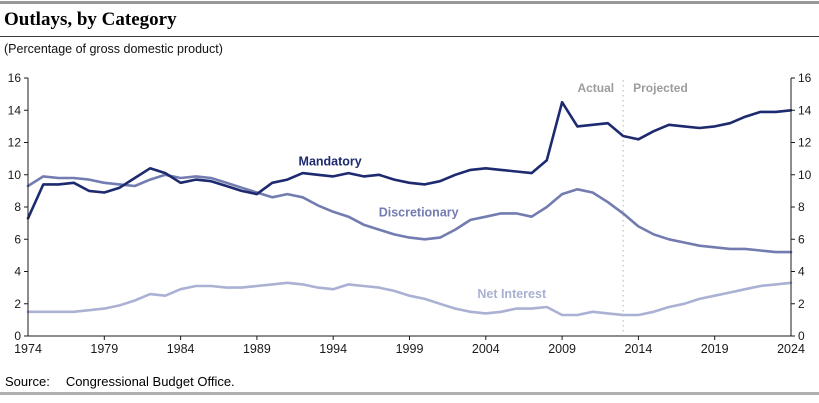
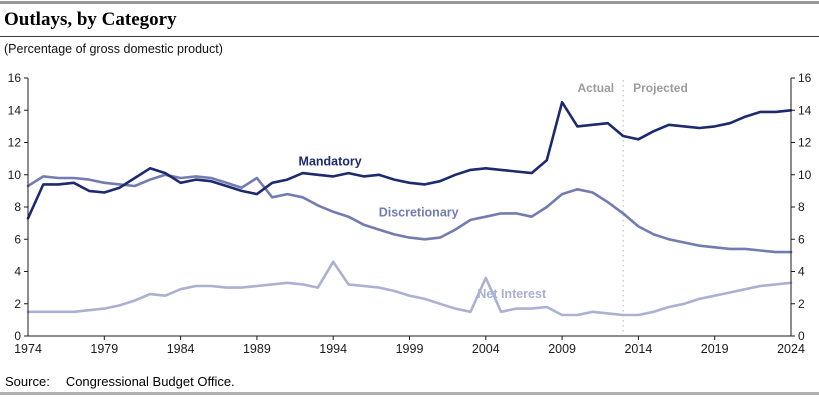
Discretionary/1989: 8.9 -> 9.8
Net Interest/1994: 2.9 -> 4.6
Net Interest/2004: 1.4 -> 3.6
